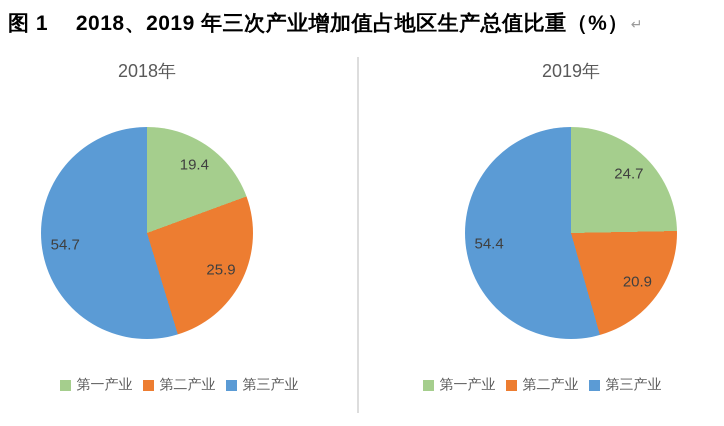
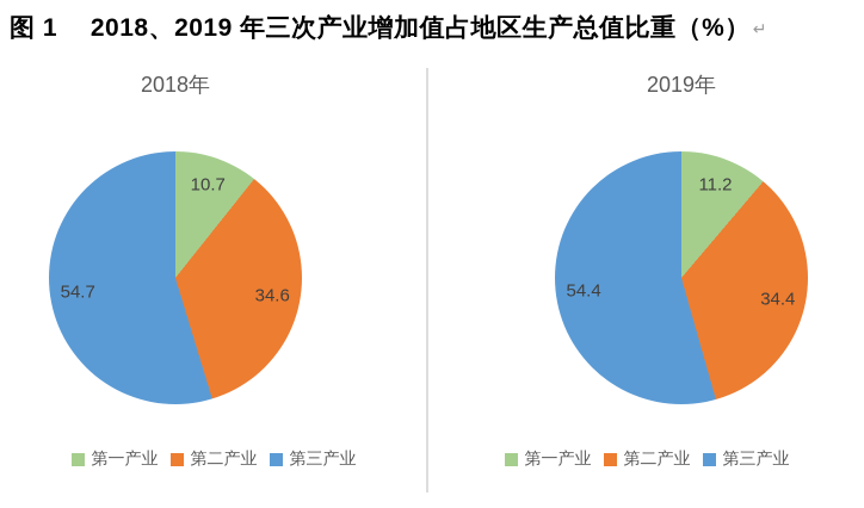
2018年/第一产业: 19.4 -> 10.7
2018年/第二产业: 25.9 -> 34.6
2019年/第一产业: 24.7 -> 11.2
2019年/第二产业: 20.9 -> 34.4
